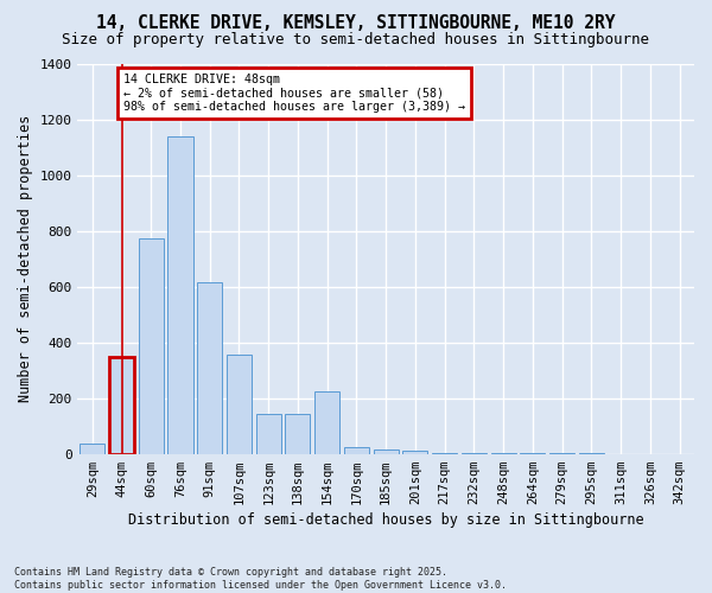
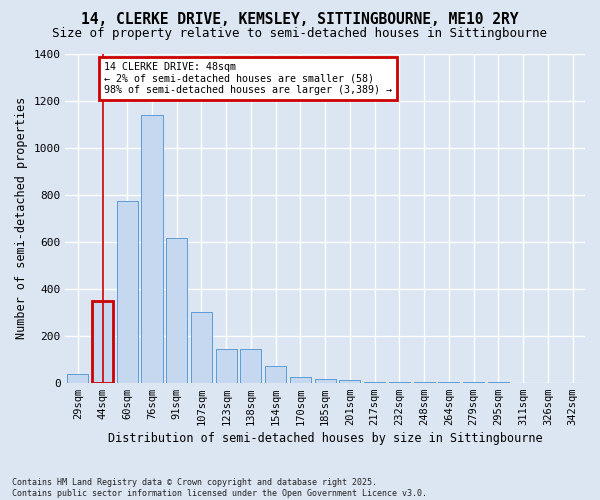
107sqm: 355 -> 300
154sqm: 225 -> 70
